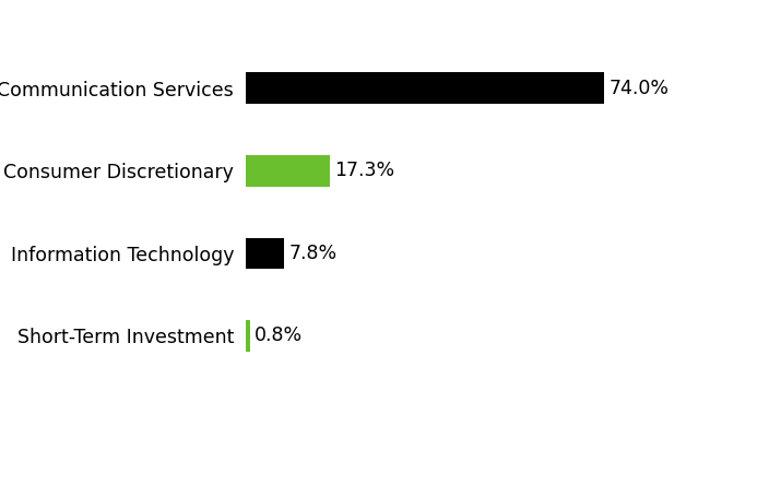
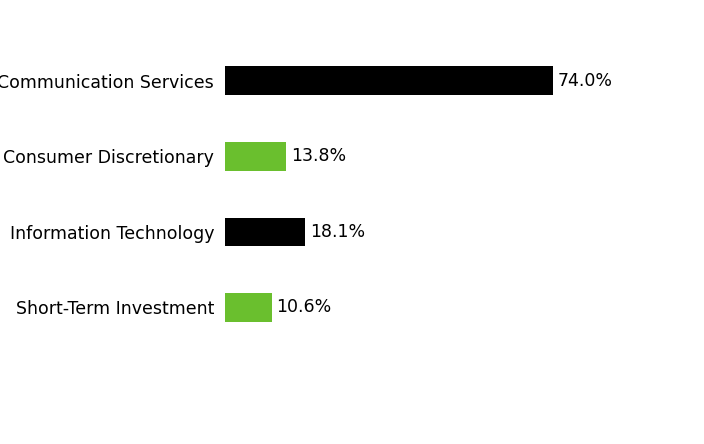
Consumer Discretionary: 17.3% -> 13.8%
Information Technology: 7.8% -> 18.1%
Short-Term Investment: 0.8% -> 10.6%
